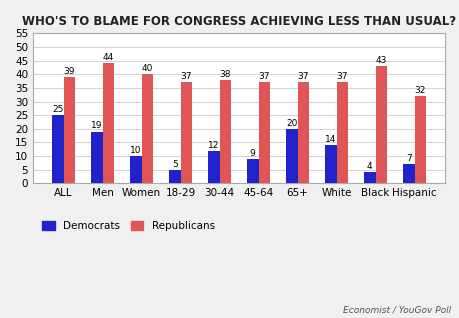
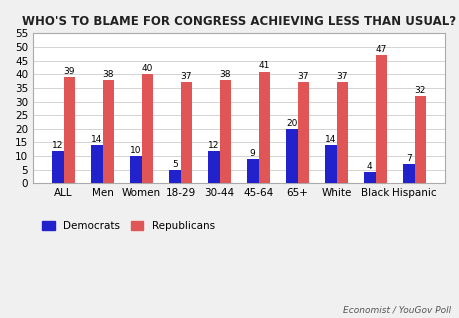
Democrats/ALL: 25 -> 12
Democrats/Men: 19 -> 14
Republicans/Men: 44 -> 38
Republicans/45-64: 37 -> 41
Republicans/Black: 43 -> 47
